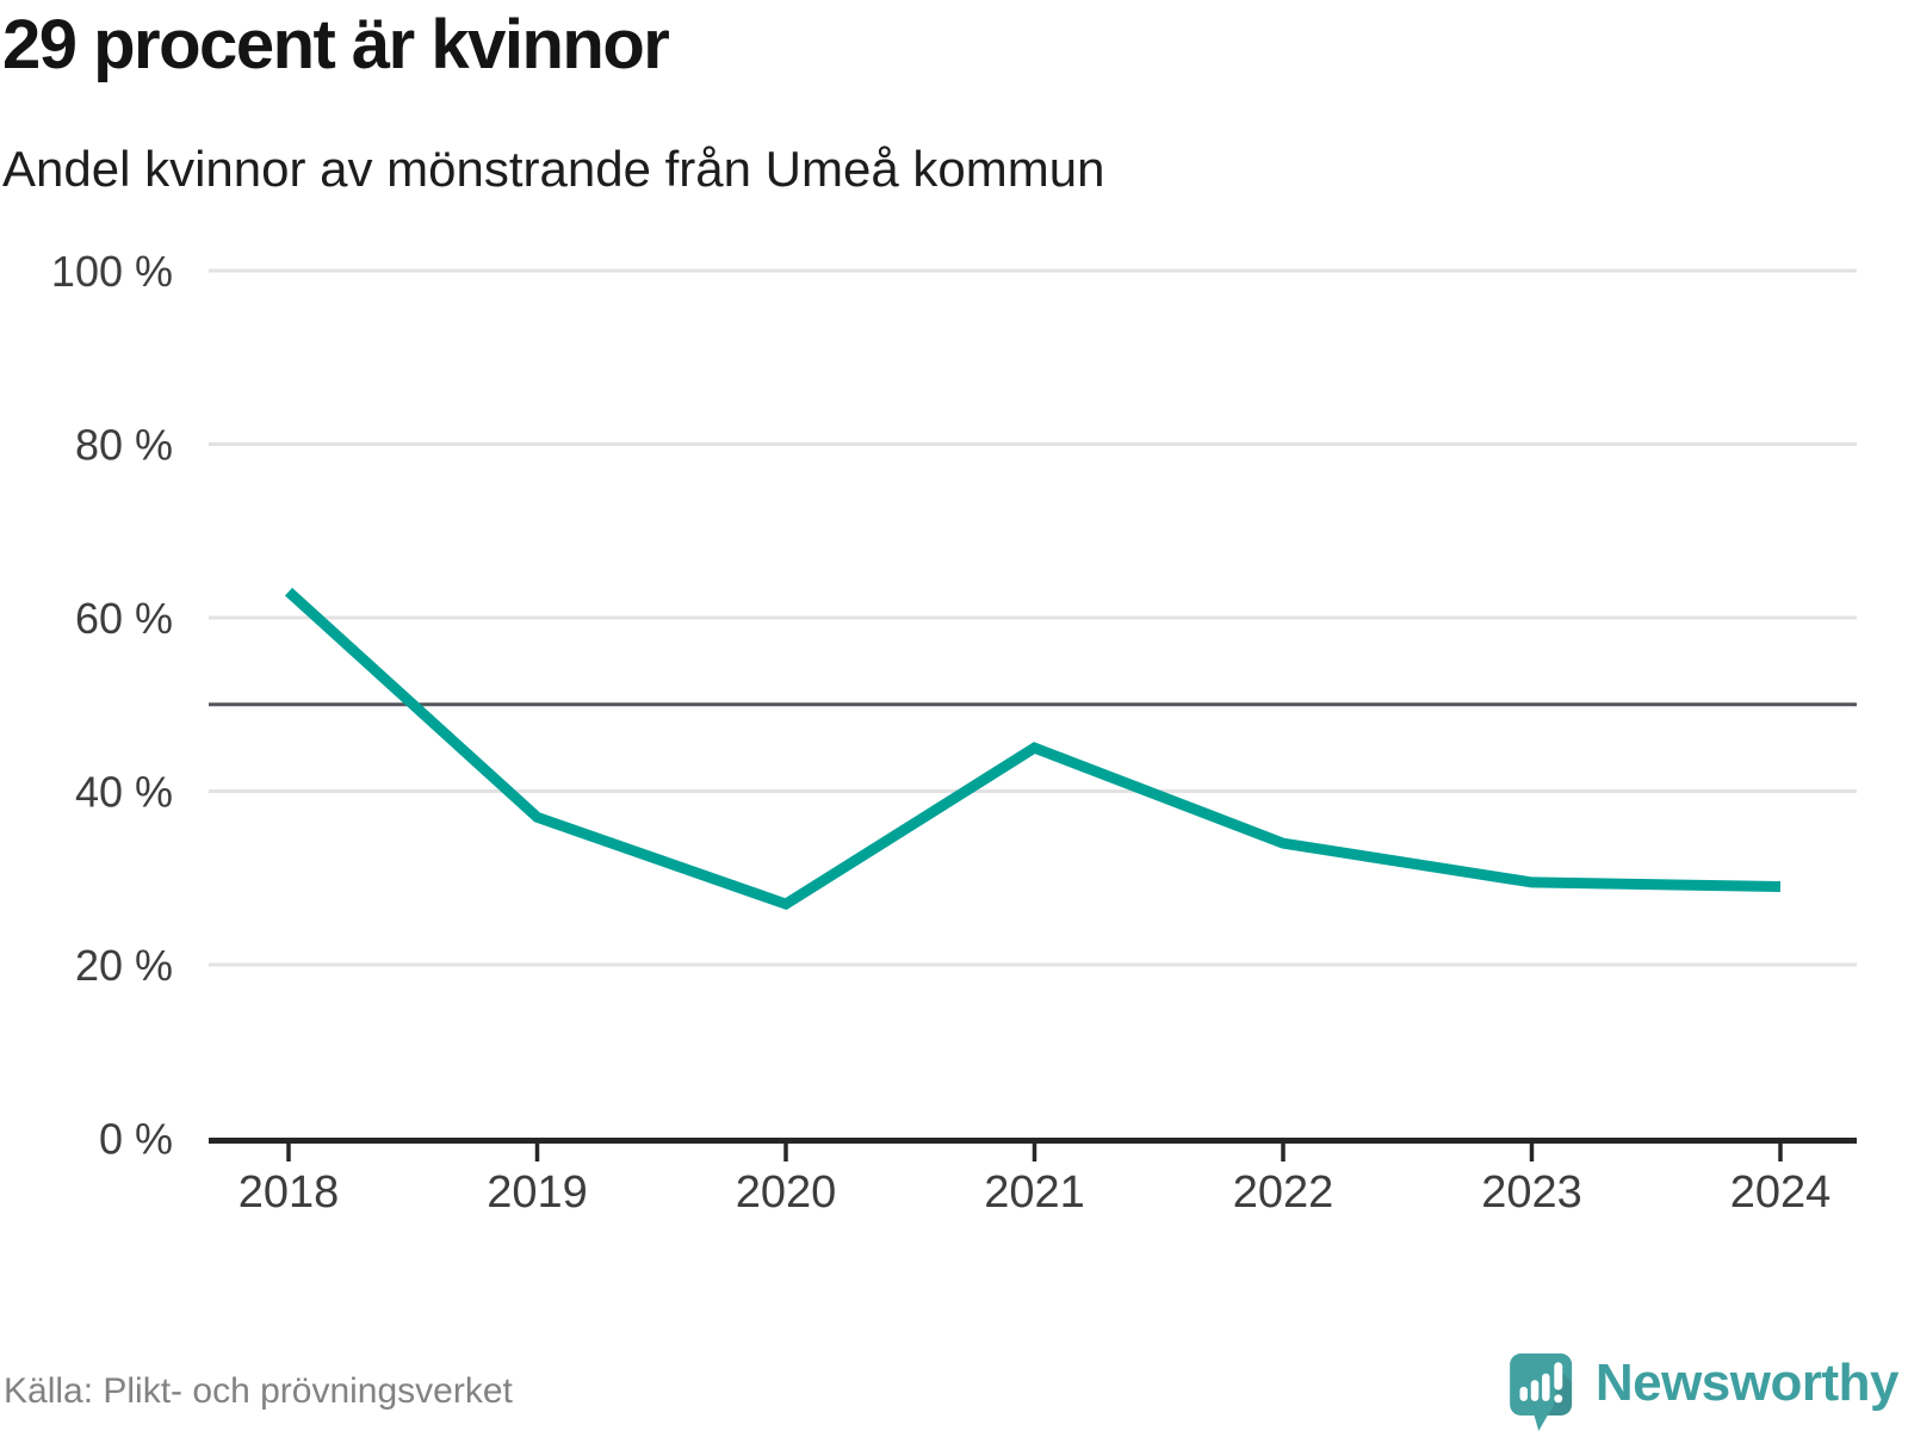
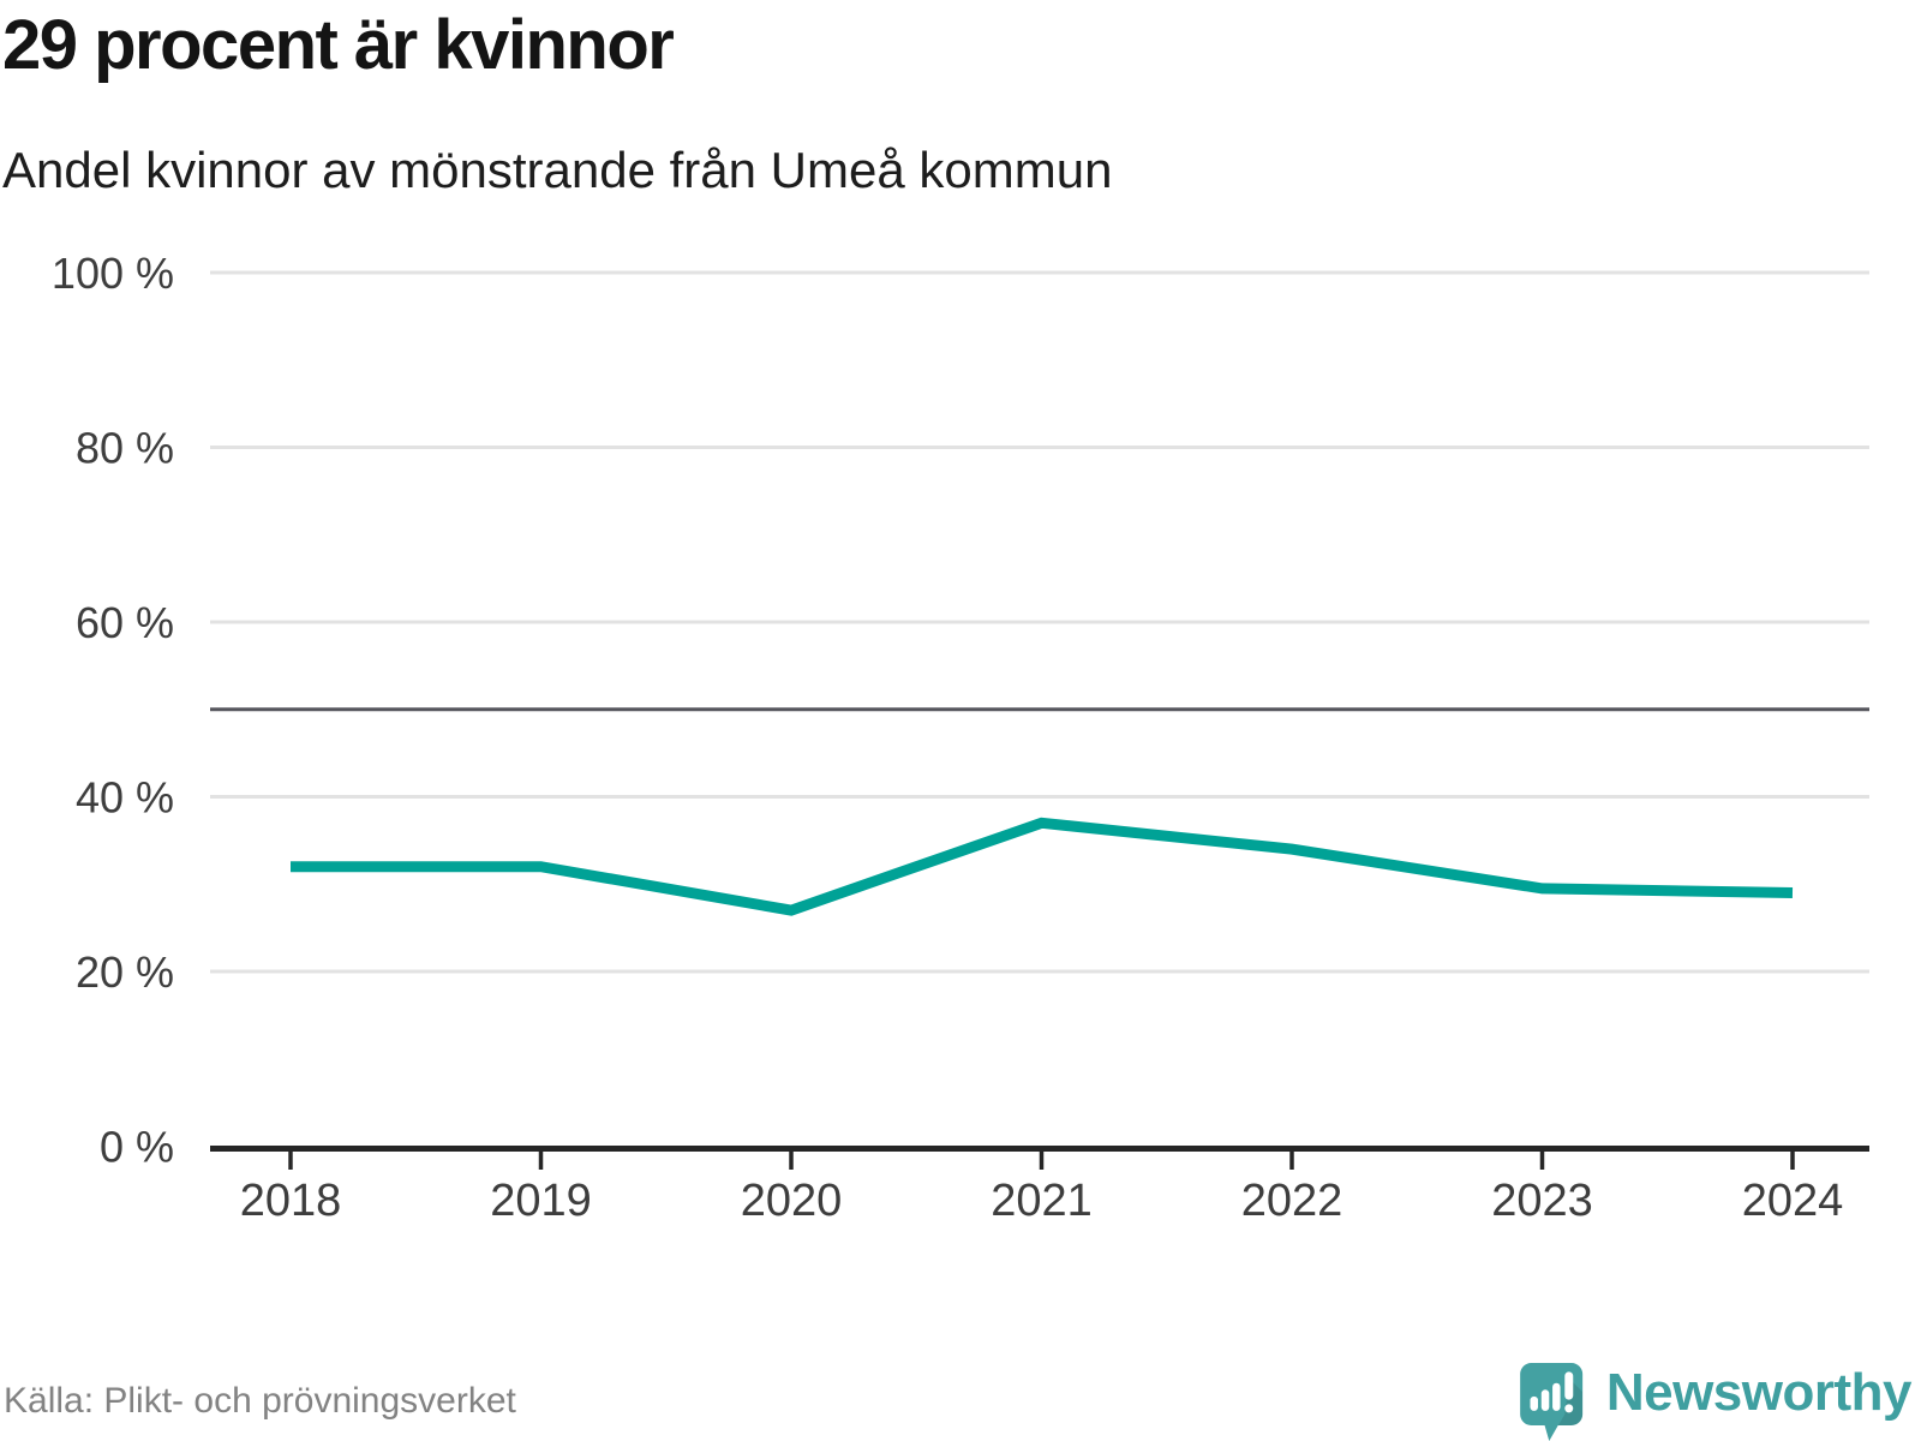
2018: 63% -> 32%
2019: 37% -> 32%
2021: 45% -> 37%
